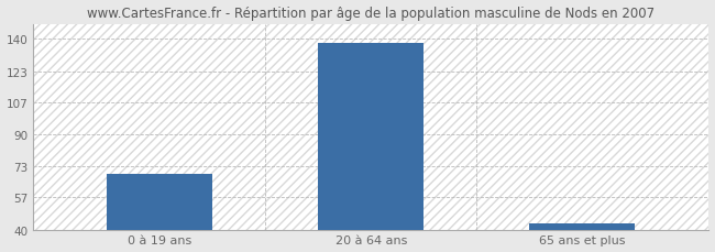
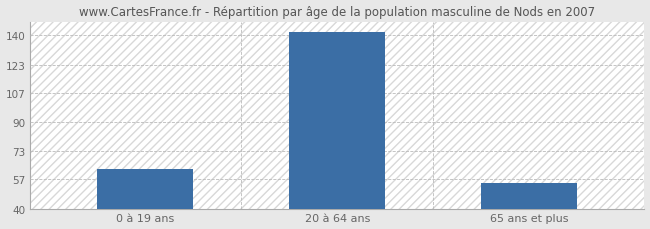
0 à 19 ans: 69 -> 63
20 à 64 ans: 138 -> 142
65 ans et plus: 43 -> 55
